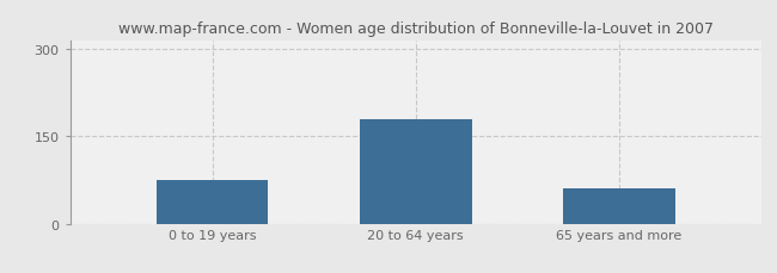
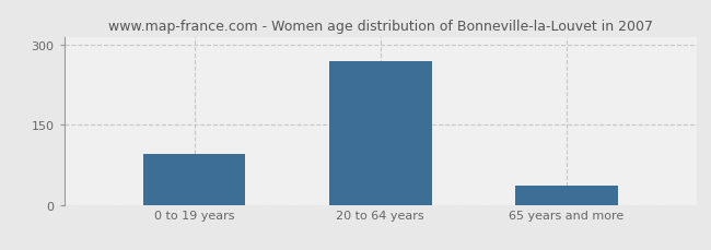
0 to 19 years: 75 -> 95
20 to 64 years: 180 -> 270
65 years and more: 60 -> 35
